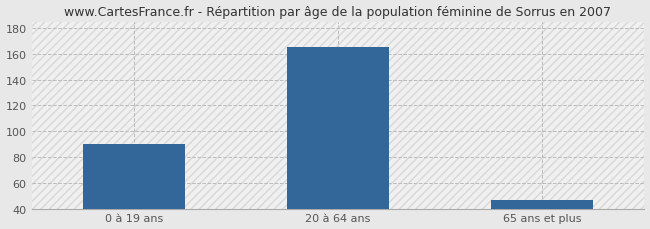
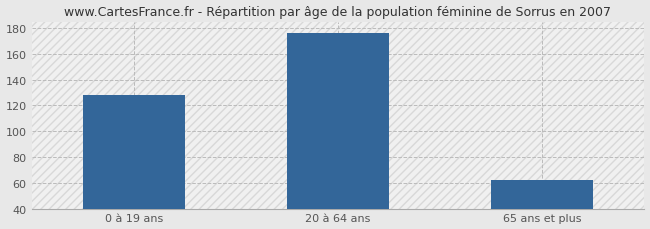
0 à 19 ans: 90 -> 128
20 à 64 ans: 165 -> 176
65 ans et plus: 47 -> 62
